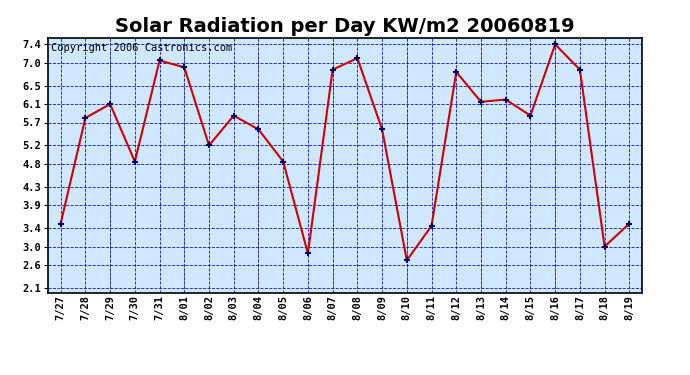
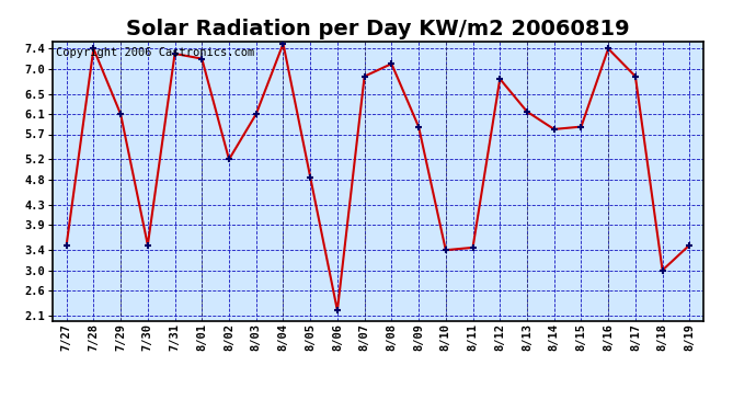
7/28: 5.80 -> 7.40
7/30: 4.85 -> 3.50
7/31: 7.05 -> 7.30
8/01: 6.90 -> 7.20
8/03: 5.85 -> 6.10
8/04: 5.55 -> 7.50
8/06: 2.85 -> 2.20
8/09: 5.55 -> 5.85
8/10: 2.70 -> 3.40
8/14: 6.20 -> 5.80
